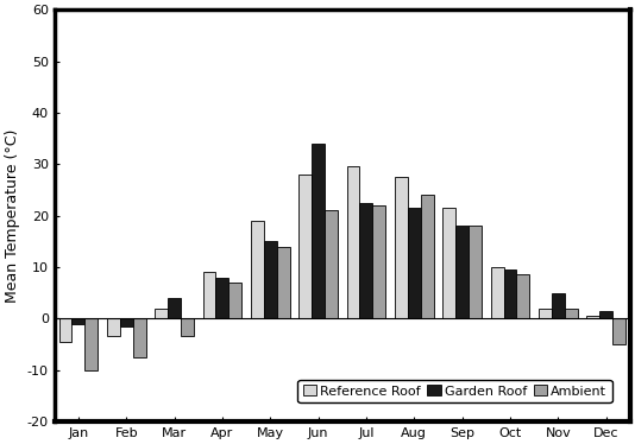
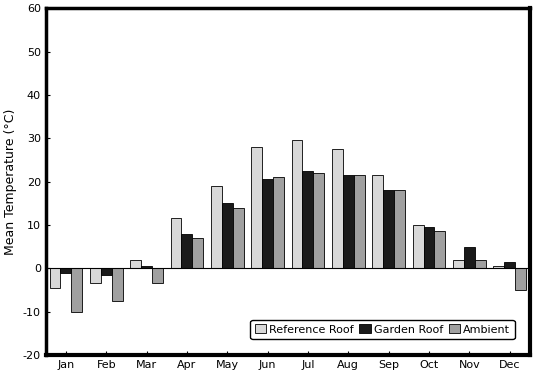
Garden Roof/Mar: 4.0 -> 0.5
Reference Roof/Apr: 9.0 -> 11.5
Garden Roof/Jun: 34.0 -> 20.5
Ambient/Aug: 24.0 -> 21.5
